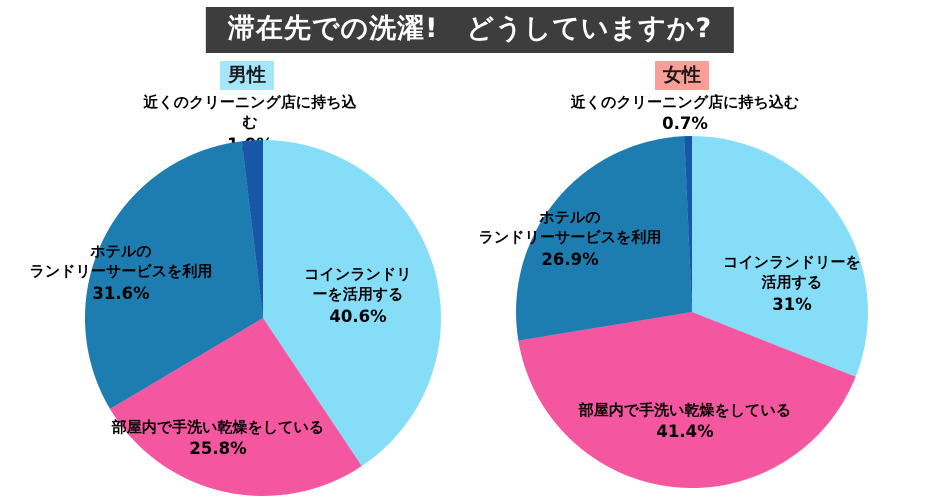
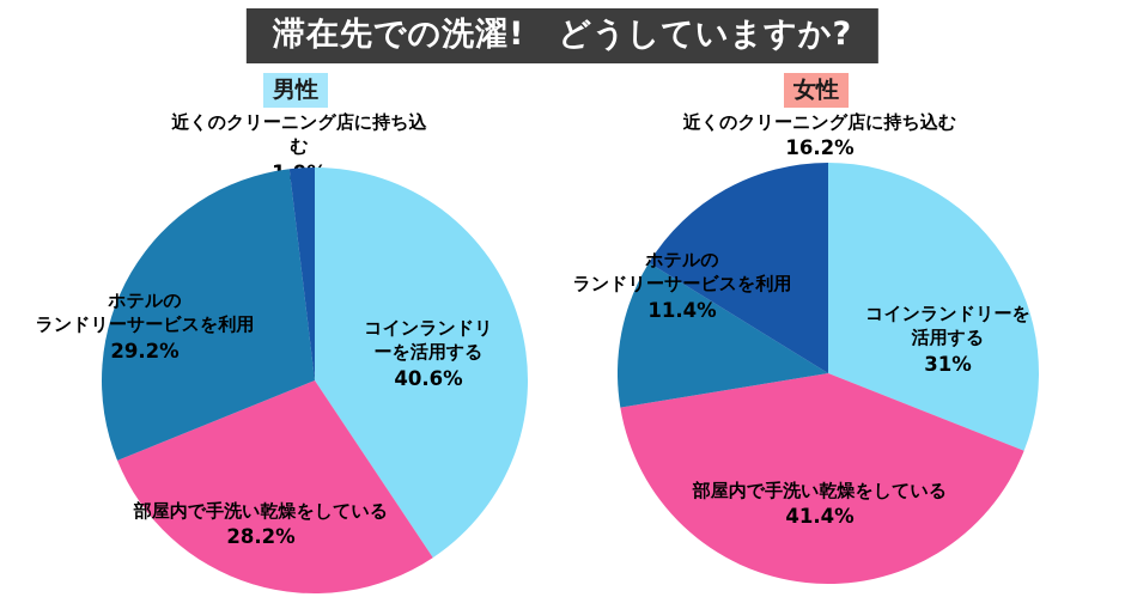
男性/部屋内で手洗い乾燥をしている: 25.8% -> 28.2%
男性/ホテルの ランドリーサービスを利用: 31.6% -> 29.2%
女性/ホテルの ランドリーサービスを利用: 26.9% -> 11.4%
女性/近くのクリーニング店に持ち込む: 0.7% -> 16.2%
